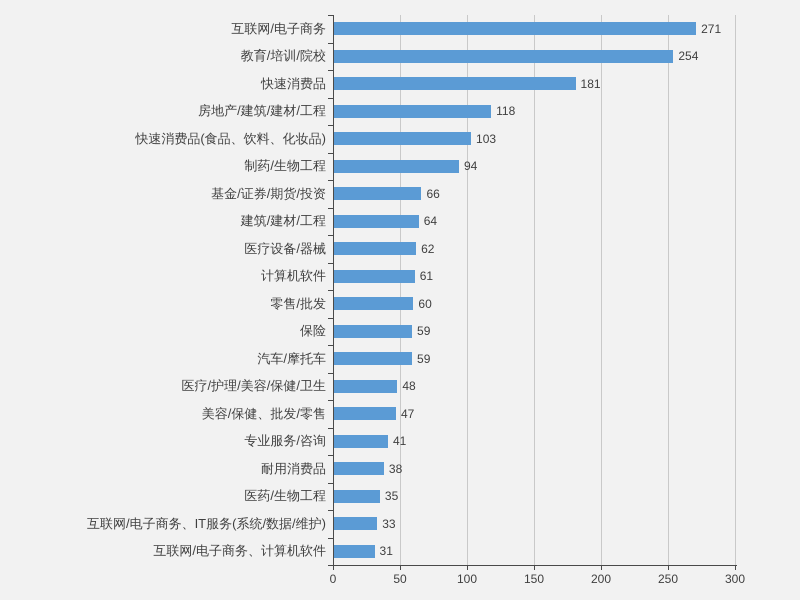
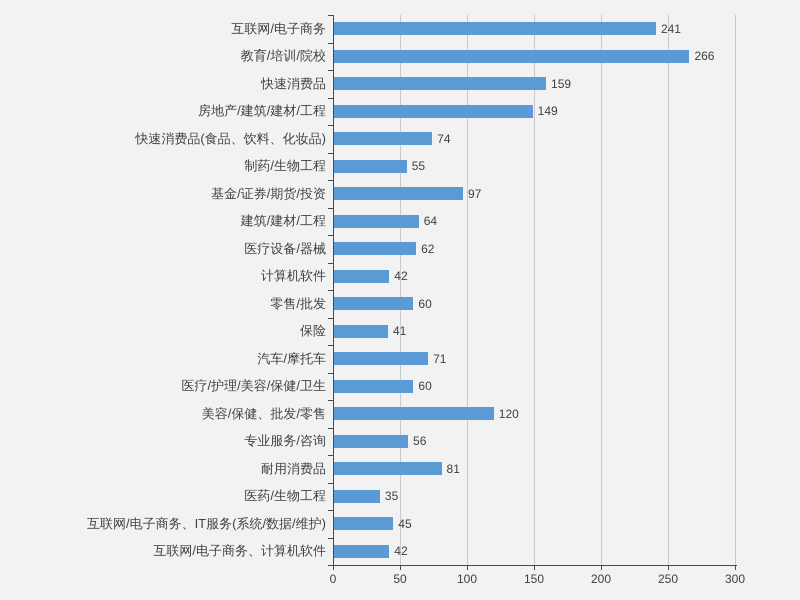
互联网/电子商务: 271 -> 241
教育/培训/院校: 254 -> 266
快速消费品: 181 -> 159
房地产/建筑/建材/工程: 118 -> 149
快速消费品(食品、饮料、化妆品): 103 -> 74
制药/生物工程: 94 -> 55
基金/证券/期货/投资: 66 -> 97
计算机软件: 61 -> 42
保险: 59 -> 41
汽车/摩托车: 59 -> 71
医疗/护理/美容/保健/卫生: 48 -> 60
美容/保健、批发/零售: 47 -> 120
专业服务/咨询: 41 -> 56
耐用消费品: 38 -> 81
互联网/电子商务、IT服务(系统/数据/维护): 33 -> 45
互联网/电子商务、计算机软件: 31 -> 42
